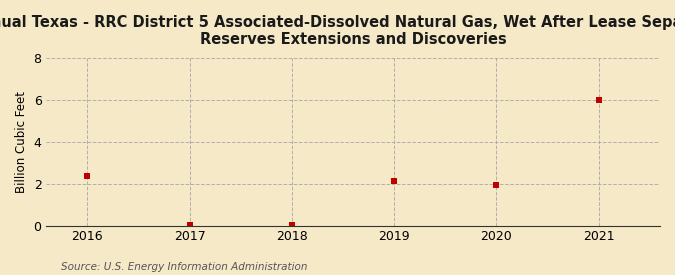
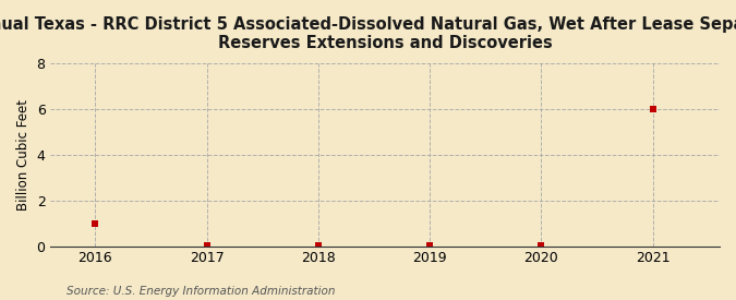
2016: 2.35 -> 1.00
2019: 2.15 -> 0.02
2020: 1.95 -> 0.02
